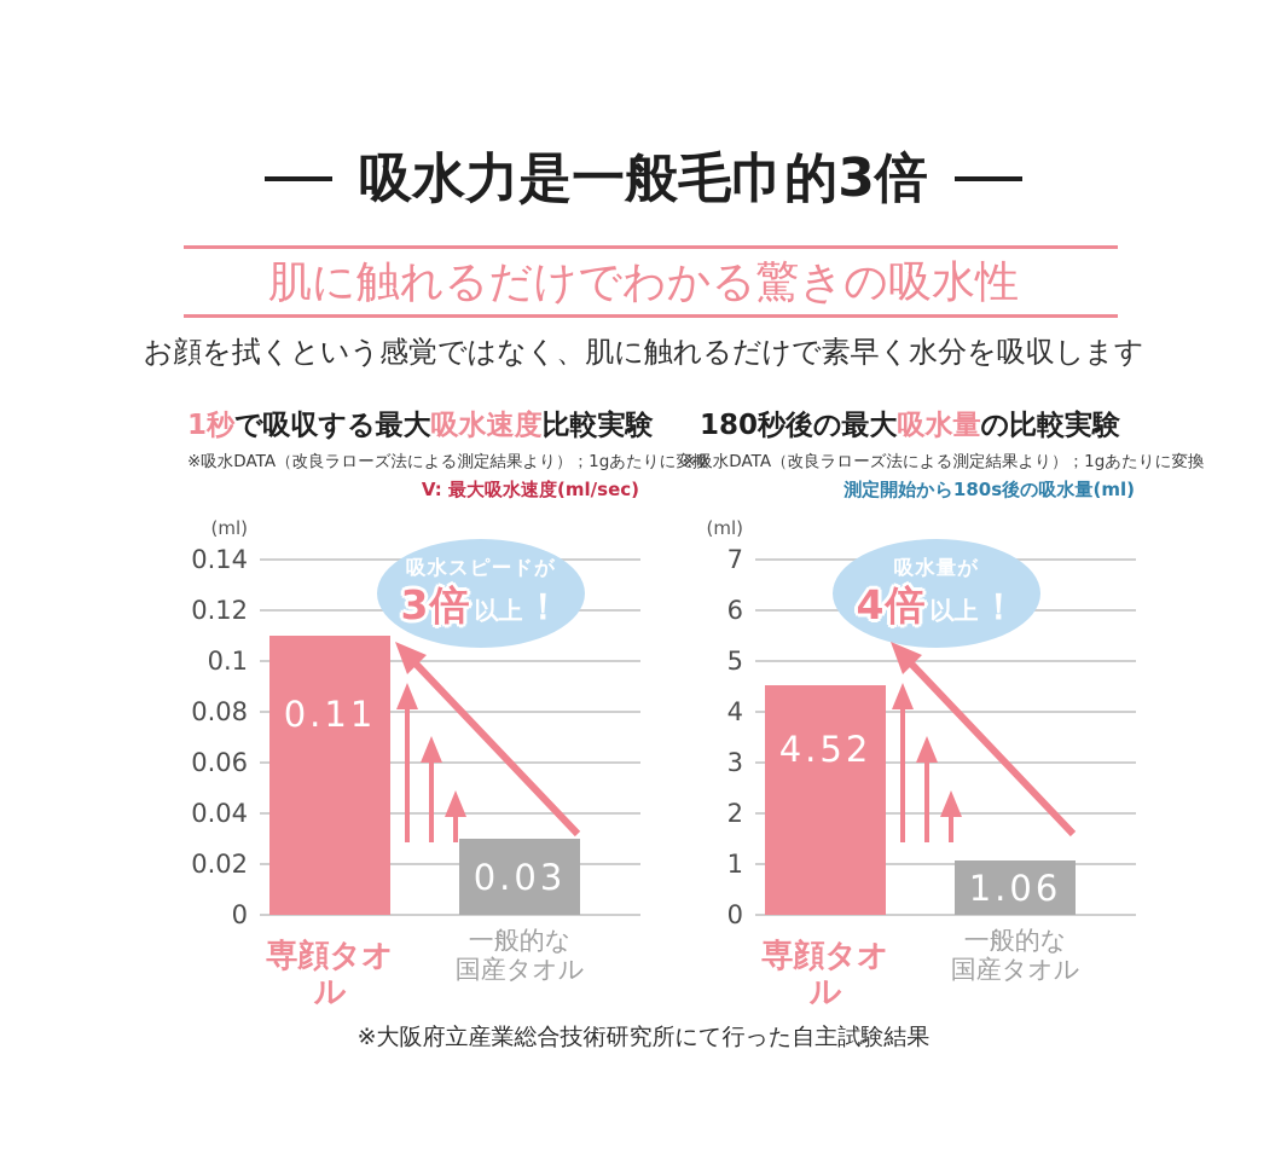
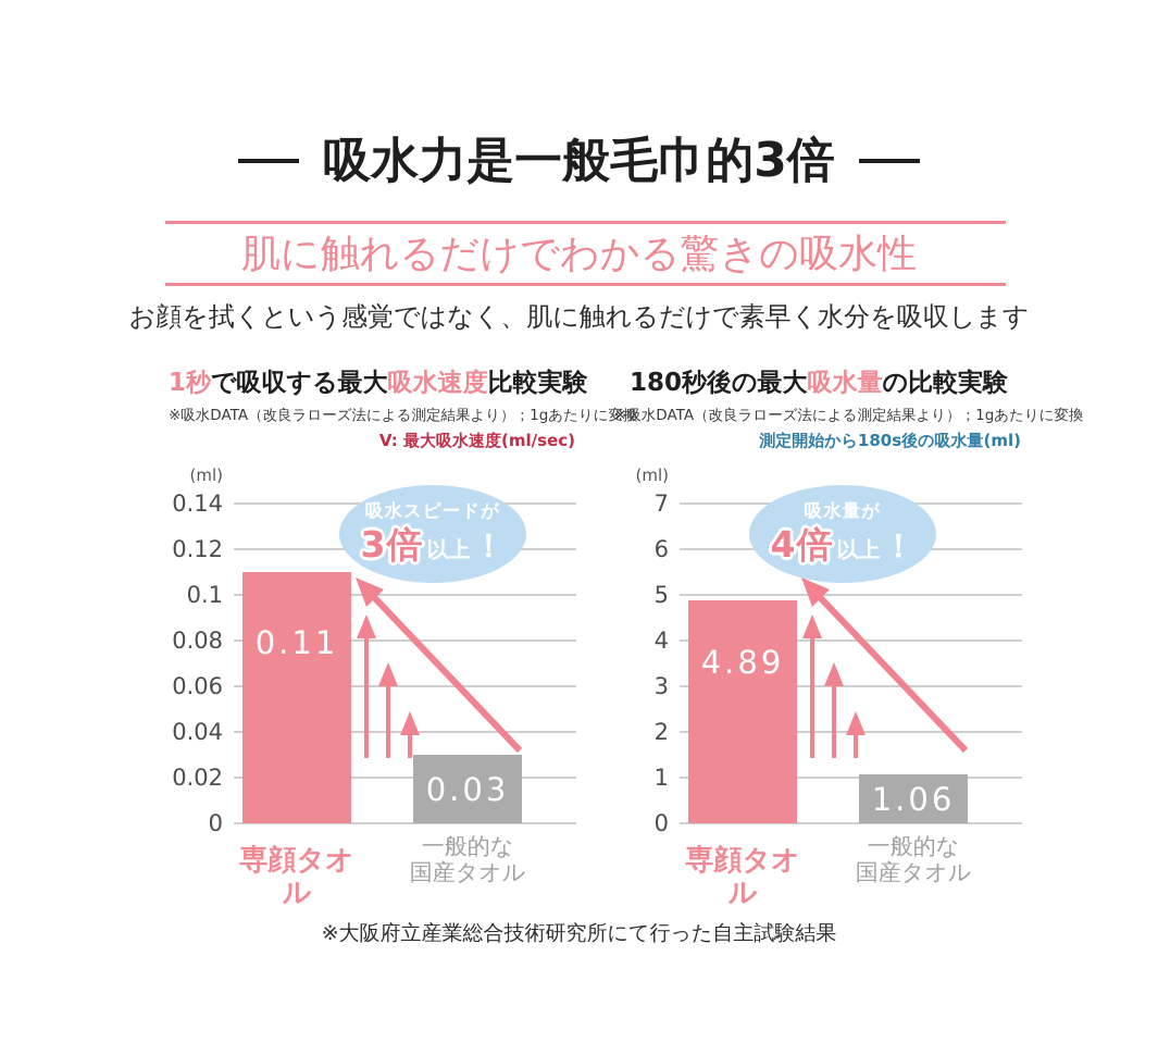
180秒後の最大吸水量の比較実験/専顔タオル: 4.52 -> 4.89
